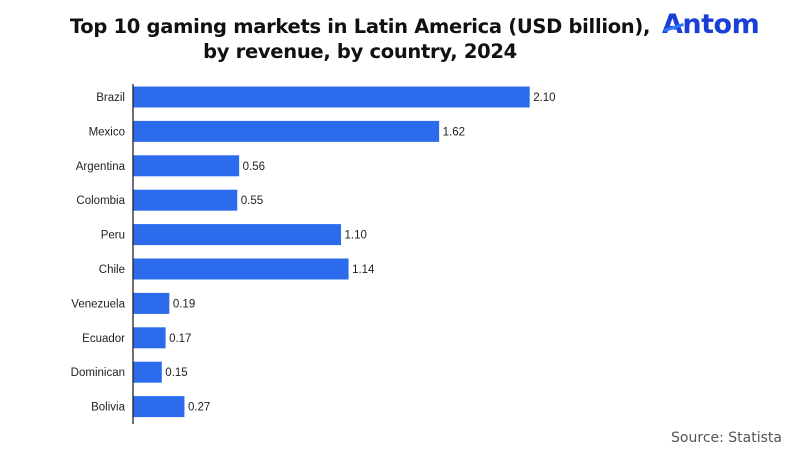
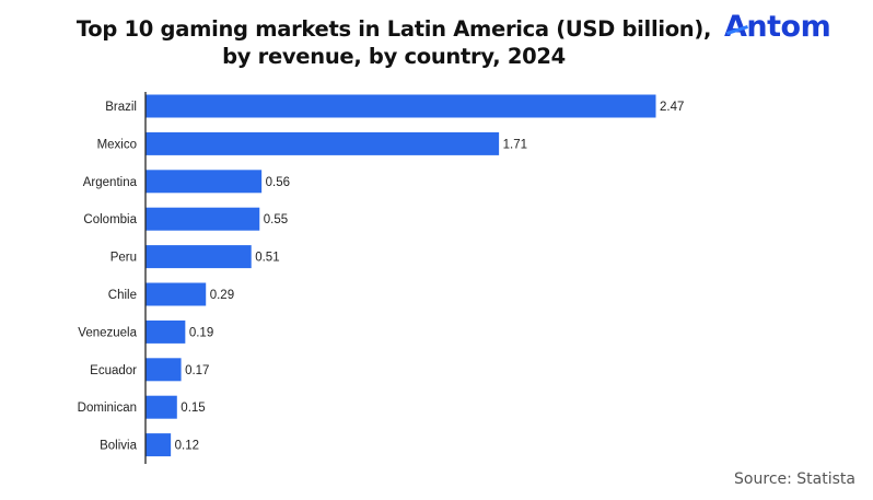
Brazil: 2.10 -> 2.47
Mexico: 1.62 -> 1.71
Peru: 1.10 -> 0.51
Chile: 1.14 -> 0.29
Bolivia: 0.27 -> 0.12
